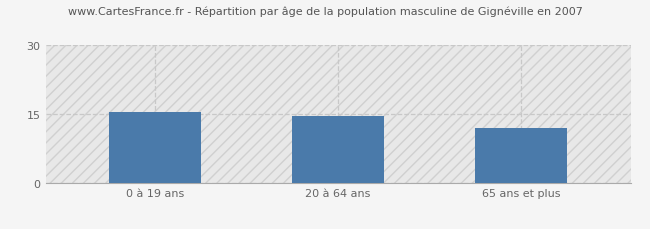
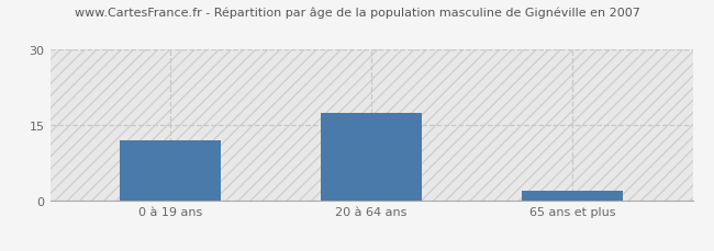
0 à 19 ans: 15.5 -> 12.0
20 à 64 ans: 14.5 -> 17.5
65 ans et plus: 12.0 -> 2.0
